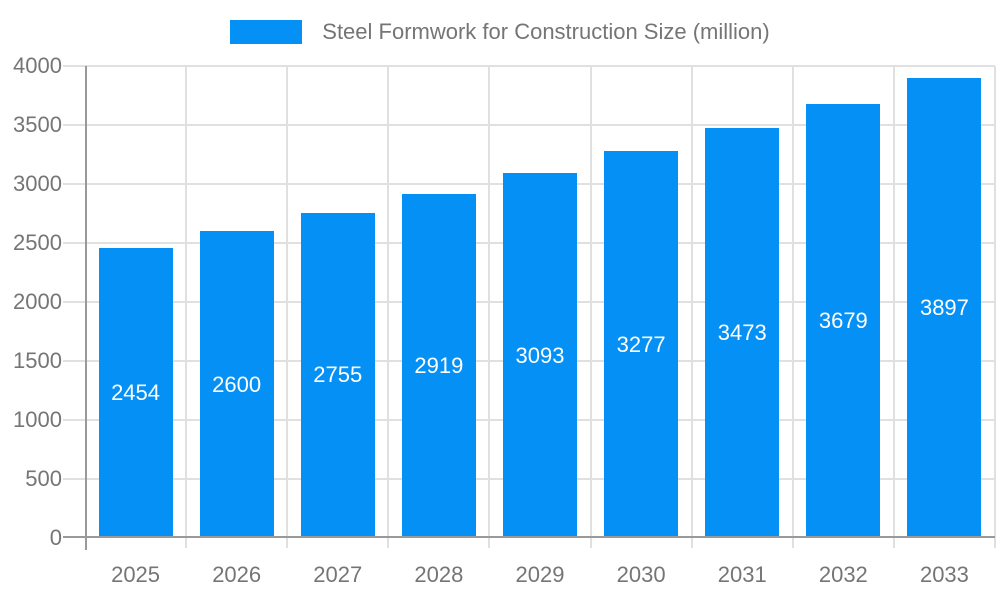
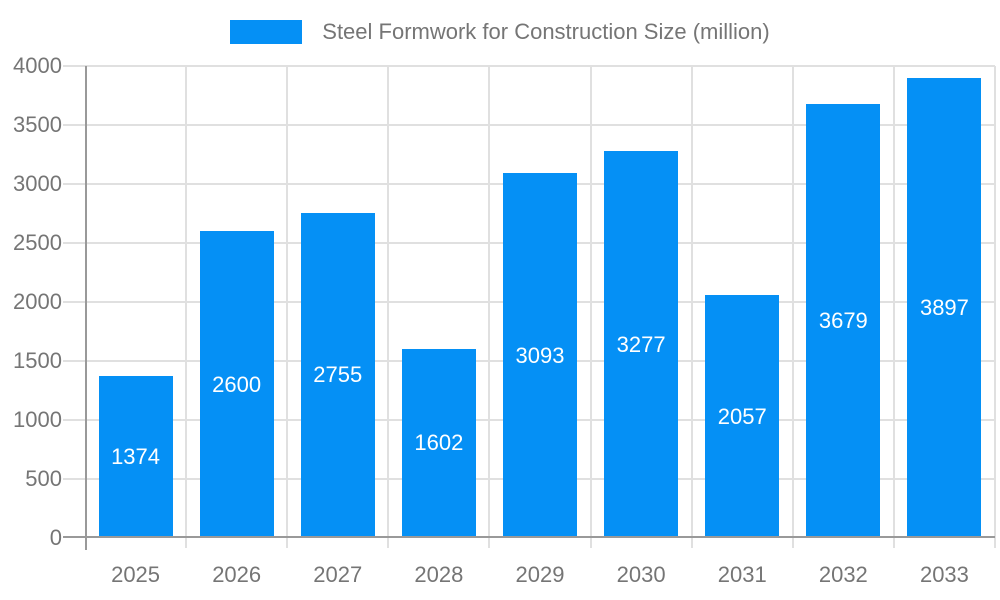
2025: 2454 -> 1374
2028: 2919 -> 1602
2031: 3473 -> 2057
